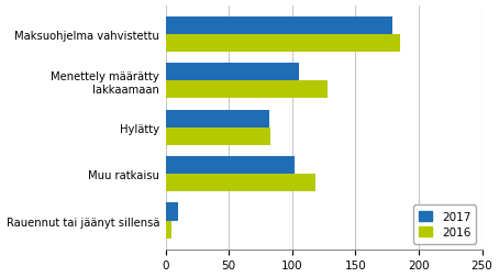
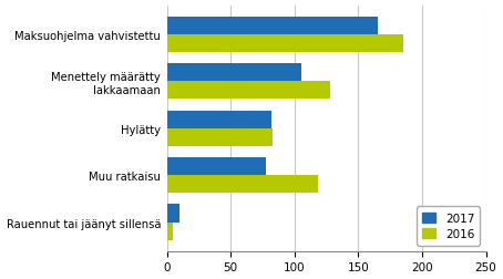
2017/Maksuohjelma vahvistettu: 179 -> 165
2017/Muu ratkaisu: 102 -> 78
